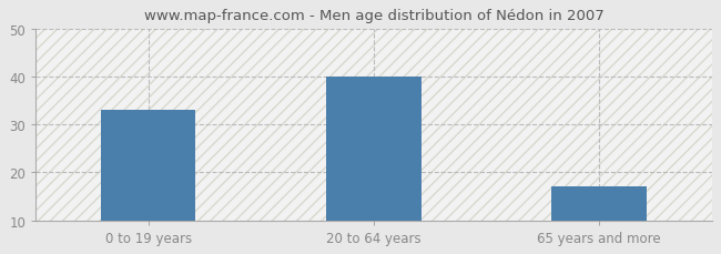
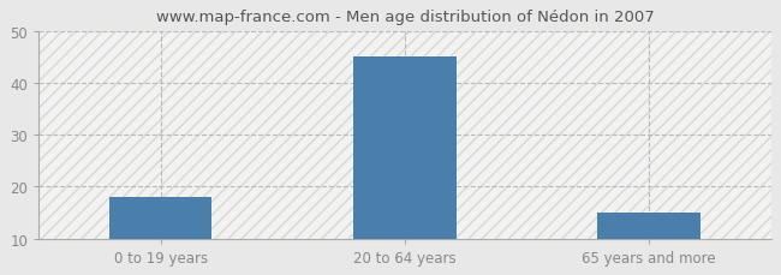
0 to 19 years: 33 -> 18
20 to 64 years: 40 -> 45
65 years and more: 17 -> 15
